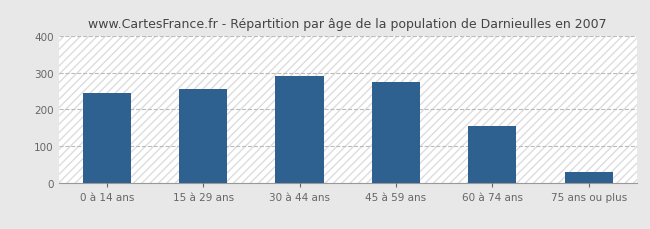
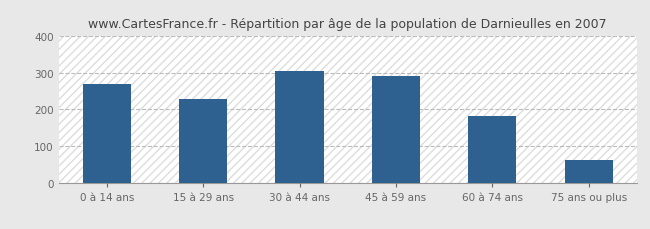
0 à 14 ans: 245 -> 270
15 à 29 ans: 255 -> 229
30 à 44 ans: 290 -> 304
45 à 59 ans: 275 -> 291
60 à 74 ans: 155 -> 181
75 ans ou plus: 30 -> 63
